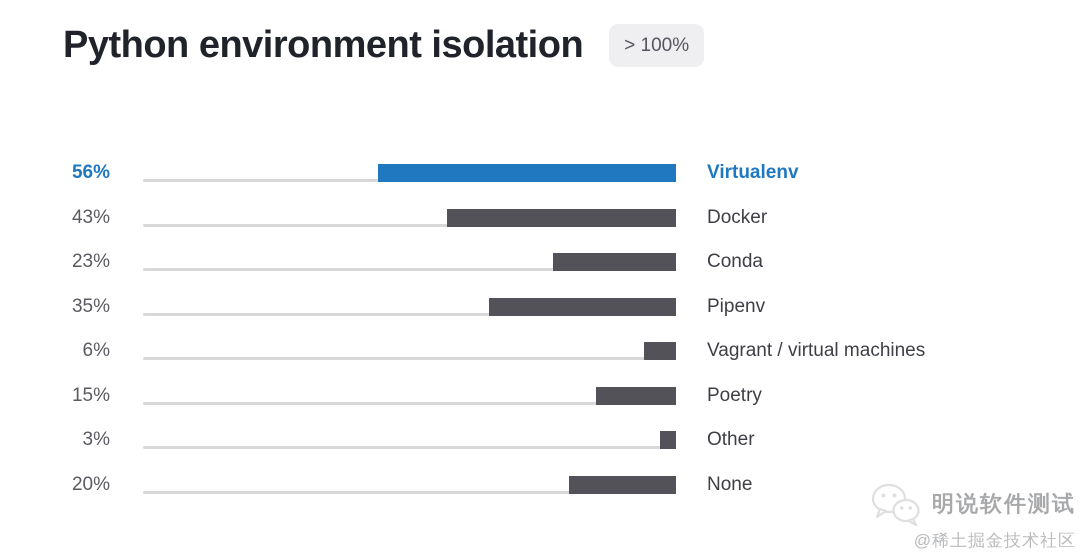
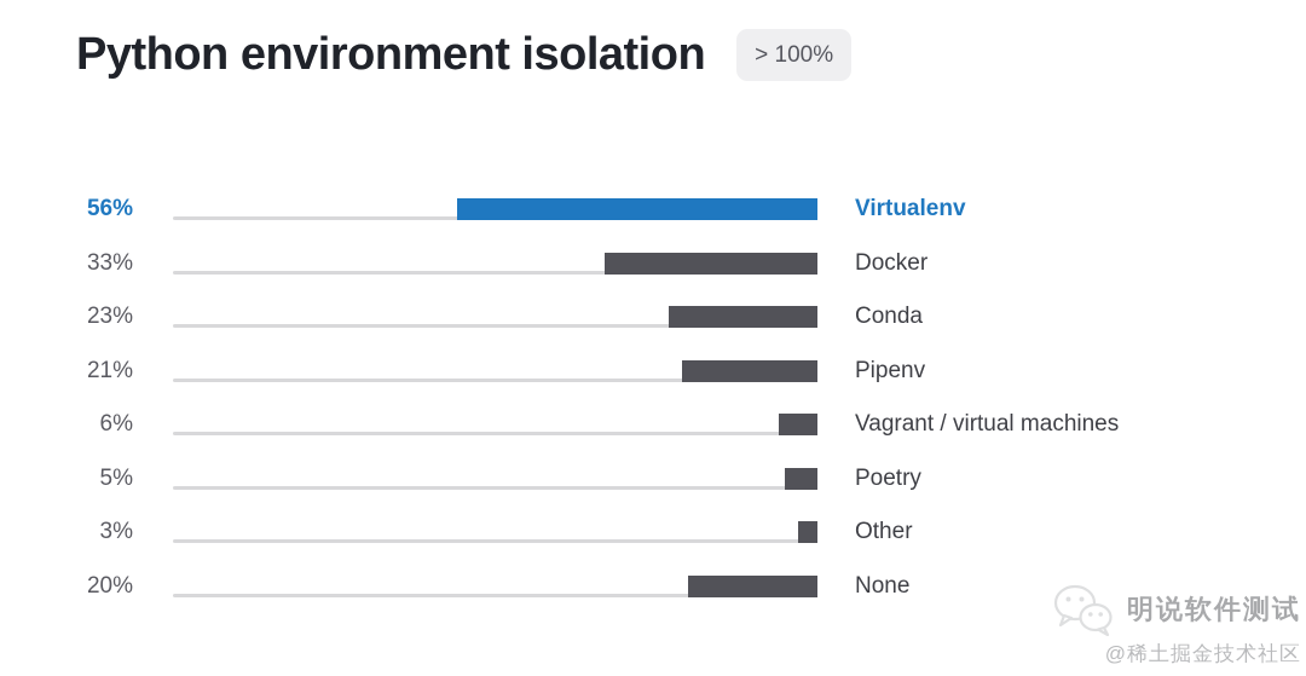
Docker: 43% -> 33%
Pipenv: 35% -> 21%
Poetry: 15% -> 5%
